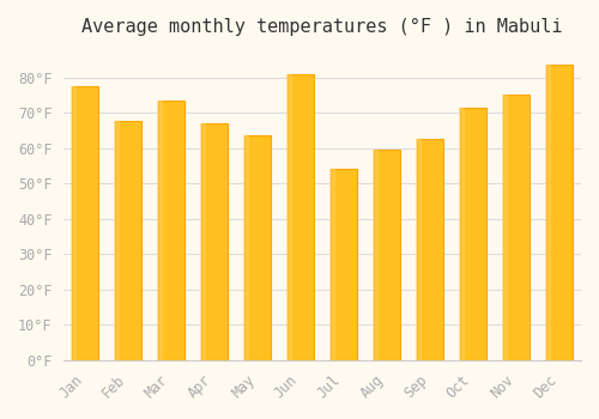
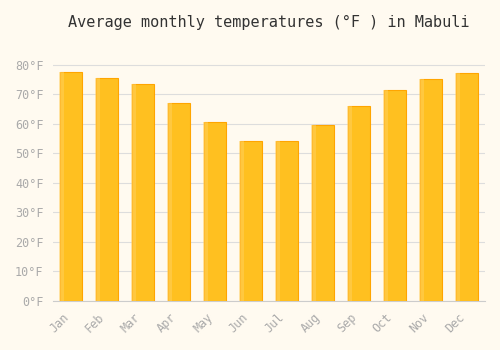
Feb: 67.5°F -> 75.5°F
May: 63.5°F -> 60.5°F
Jun: 81.0°F -> 54.0°F
Sep: 62.5°F -> 66.0°F
Dec: 83.5°F -> 77.0°F
